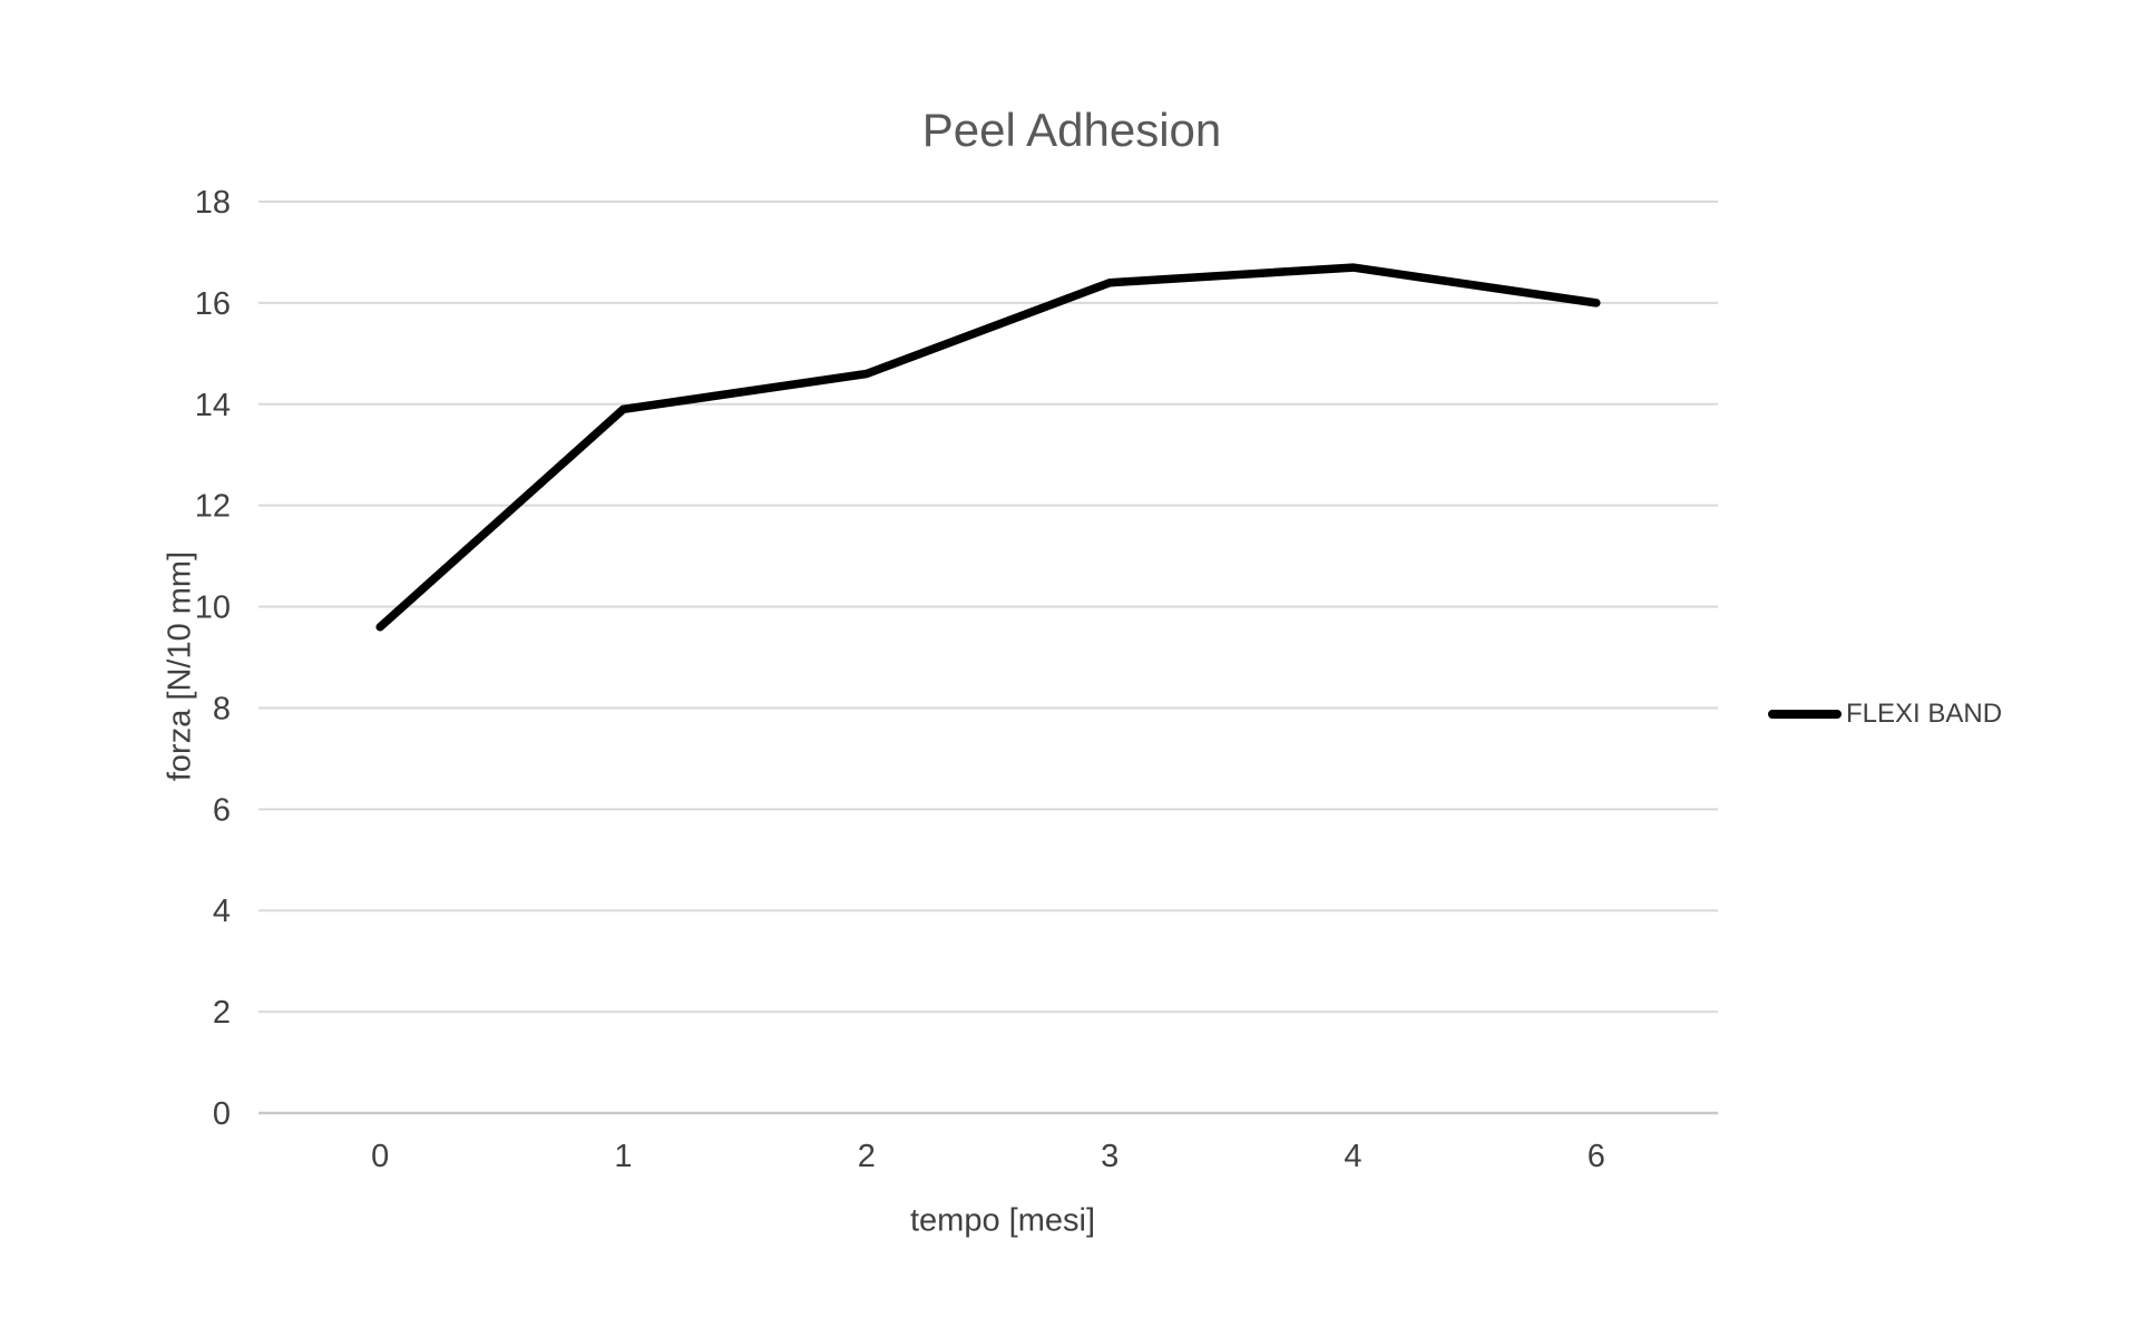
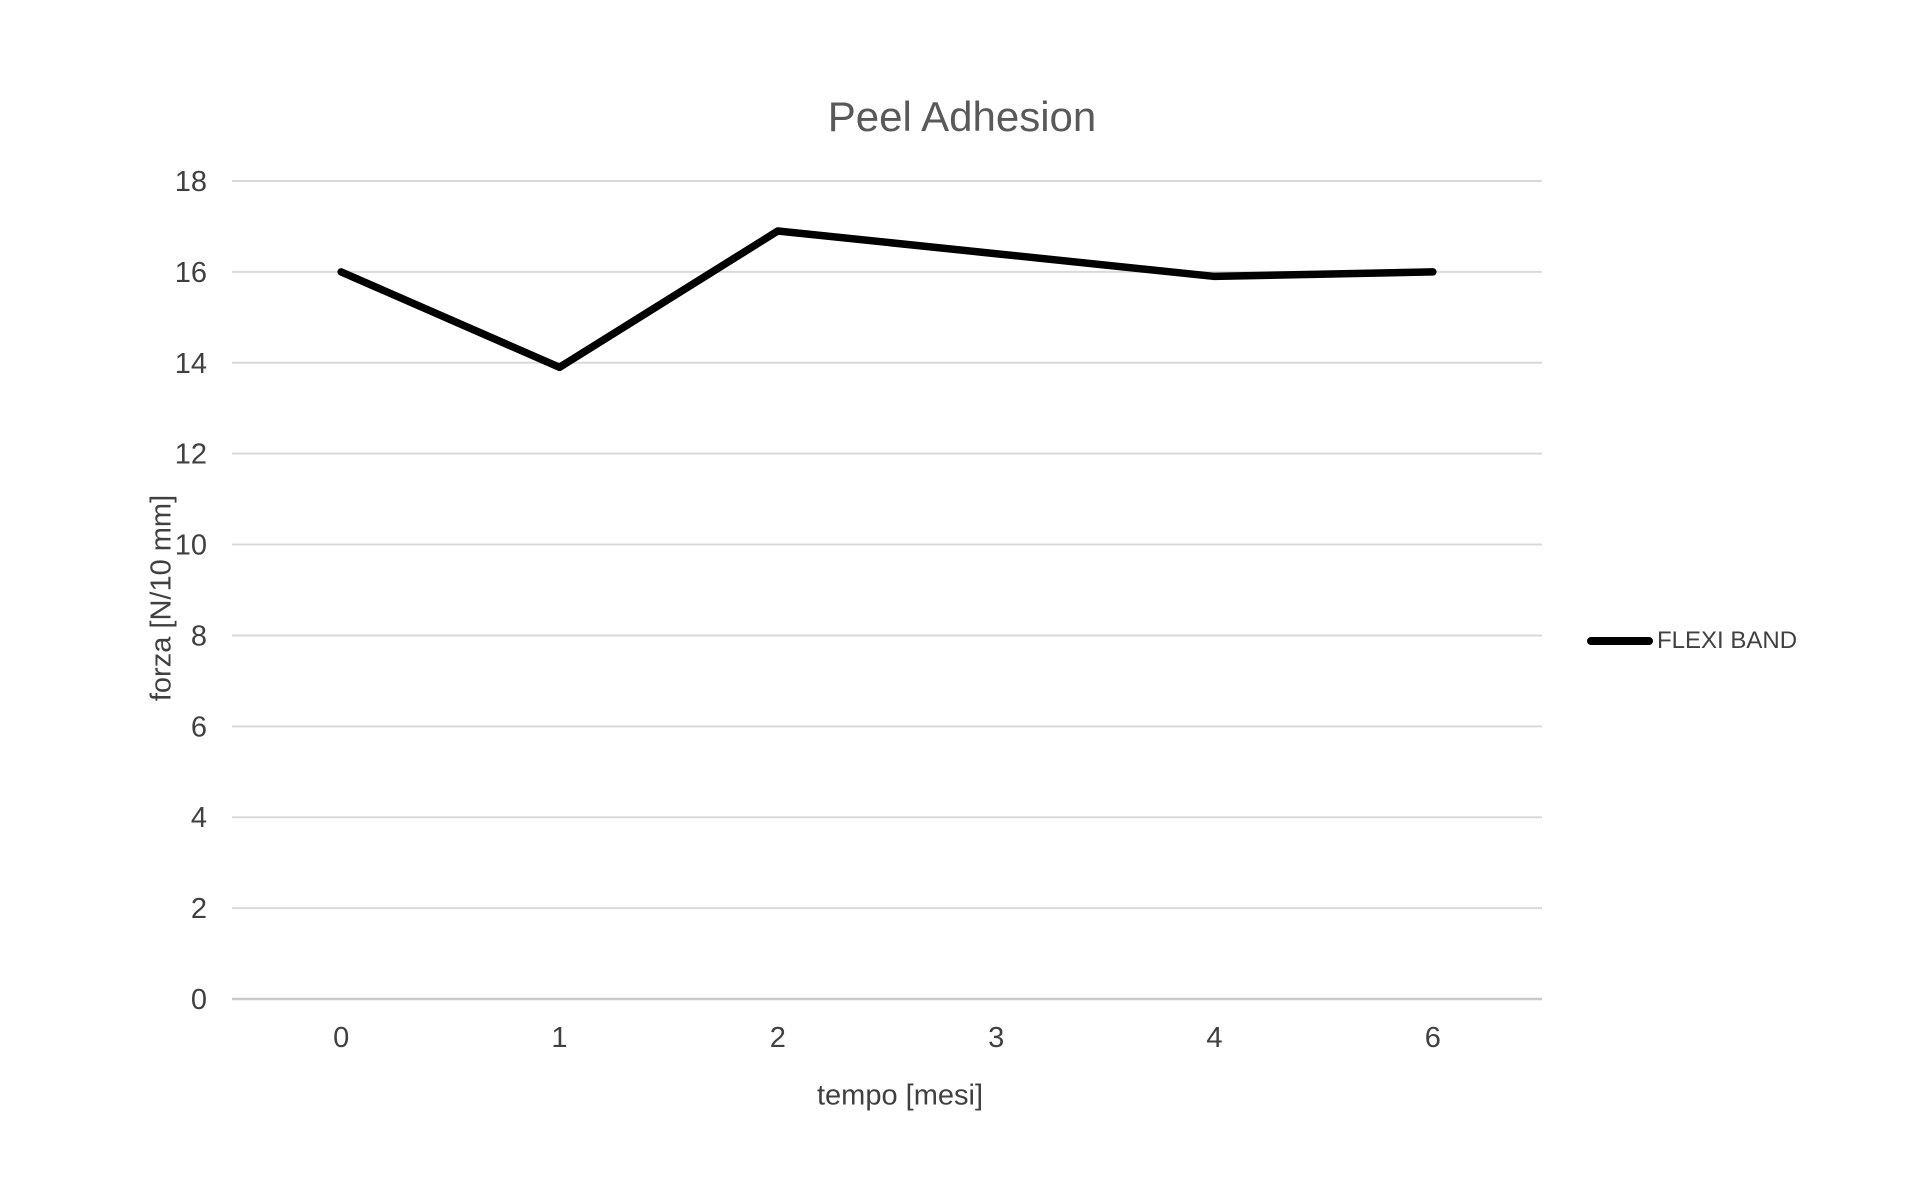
0: 9.6 -> 16.0
2: 14.6 -> 16.9
4: 16.7 -> 15.9
